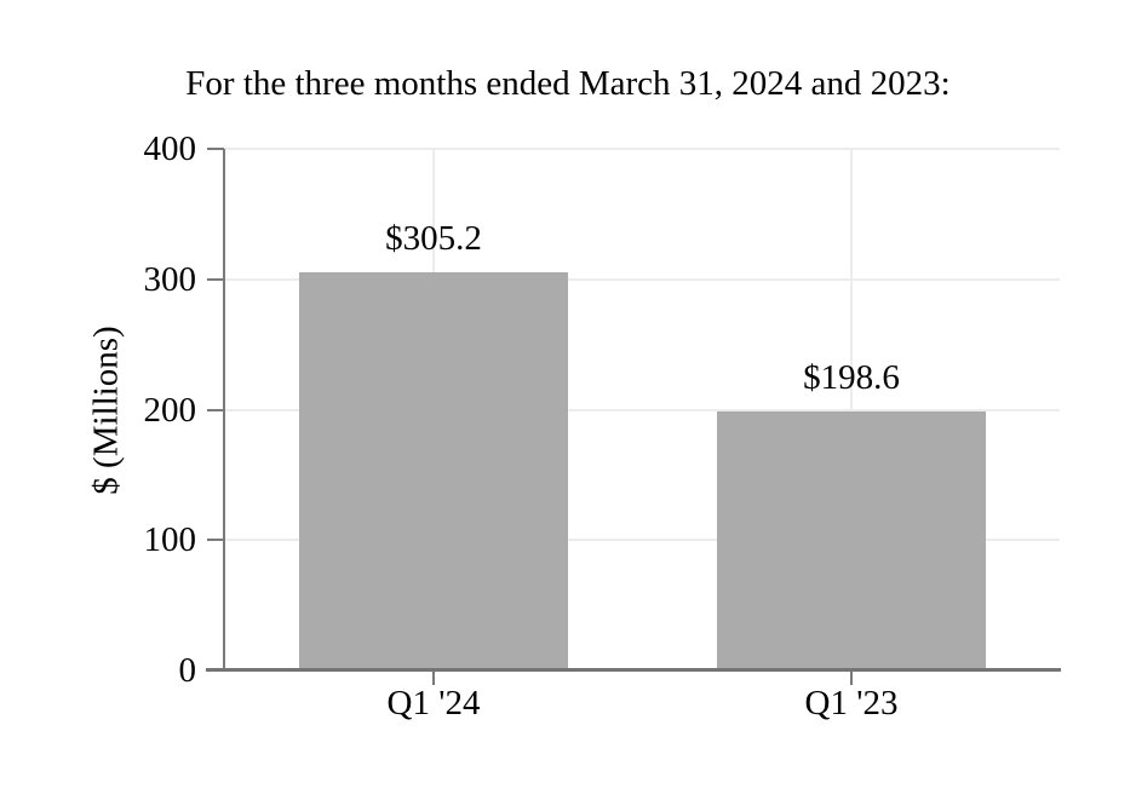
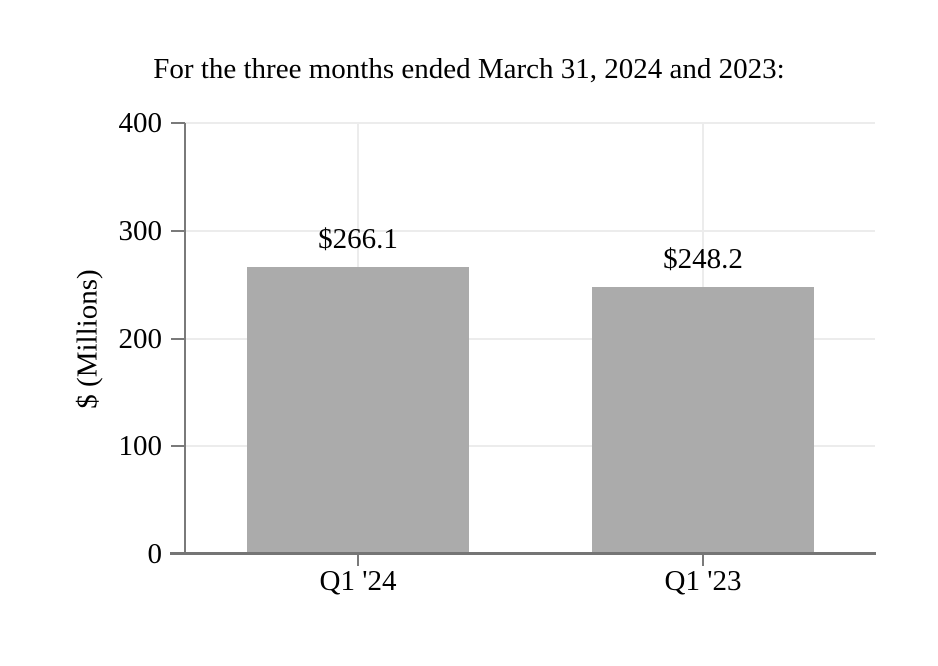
Q1 '24: $305.2 -> $266.1
Q1 '23: $198.6 -> $248.2
